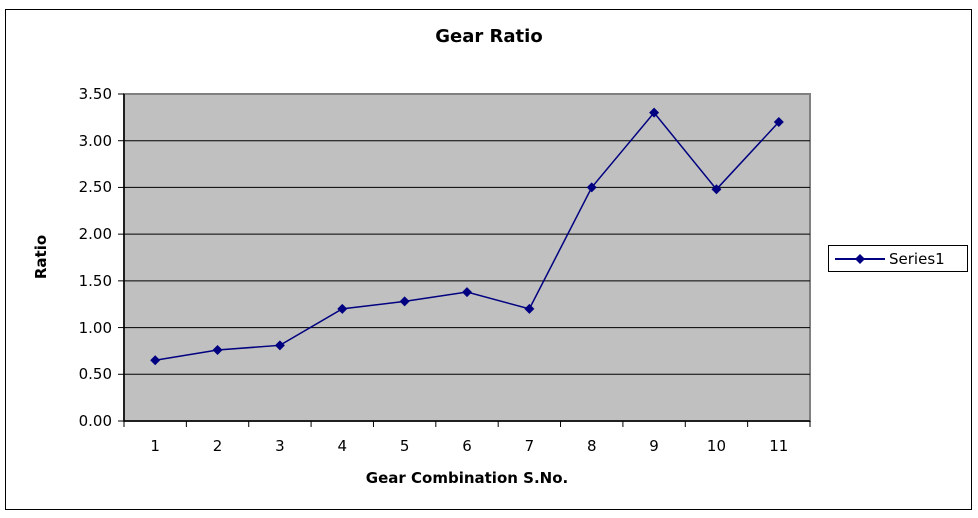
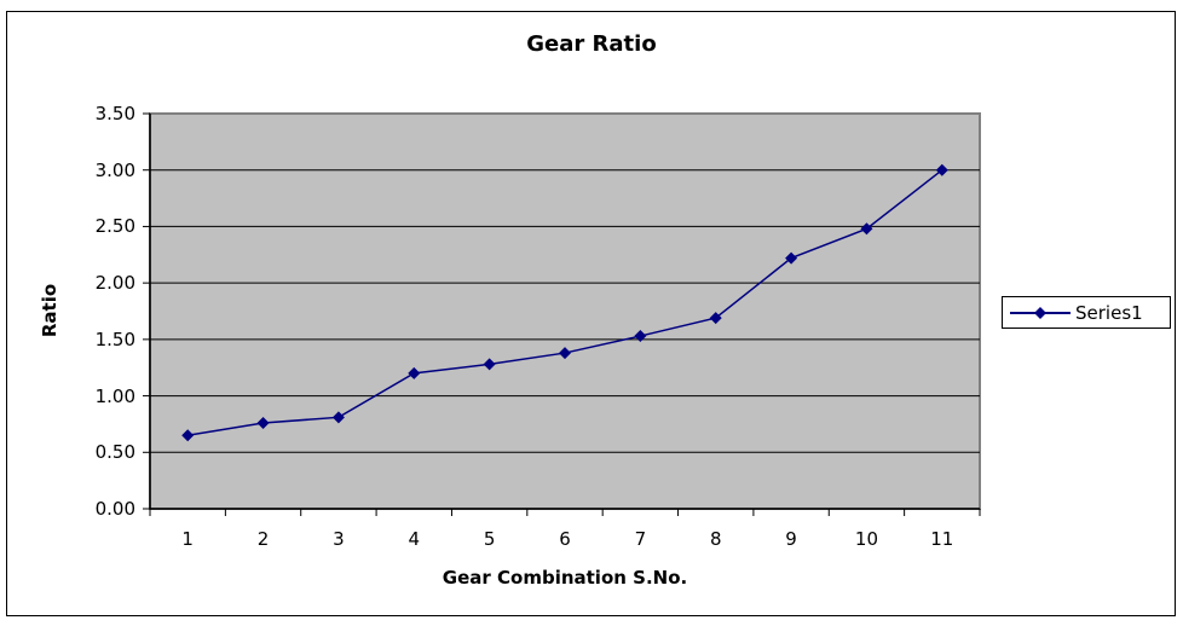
7: 1.2 -> 1.5
8: 2.5 -> 1.7
9: 3.3 -> 2.2
11: 3.2 -> 3.0
